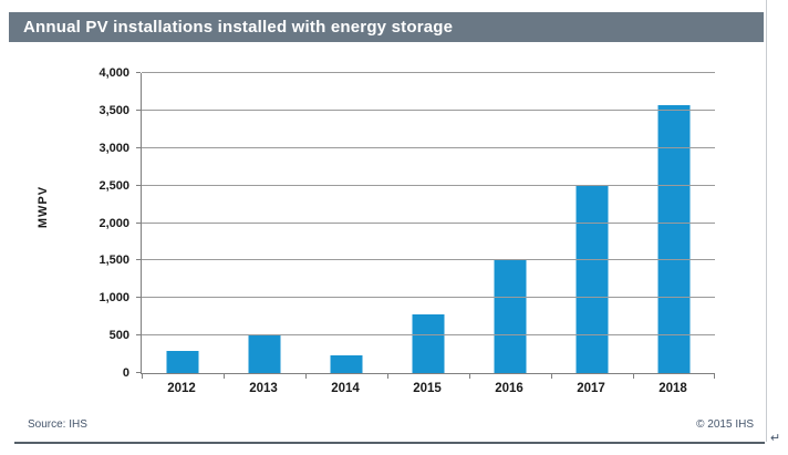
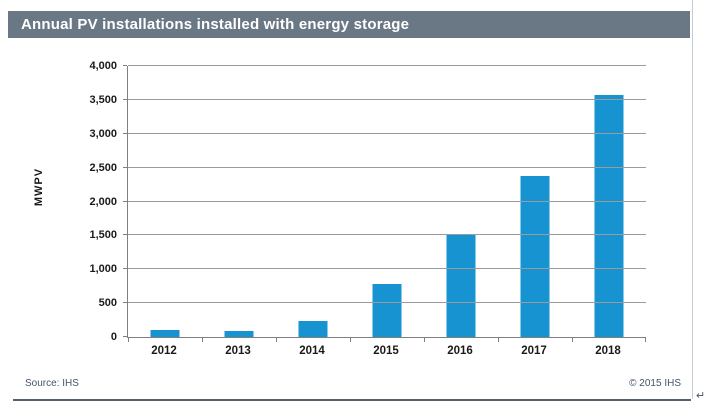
2012: 300 -> 100
2013: 500 -> 100
2017: 2500 -> 2400
